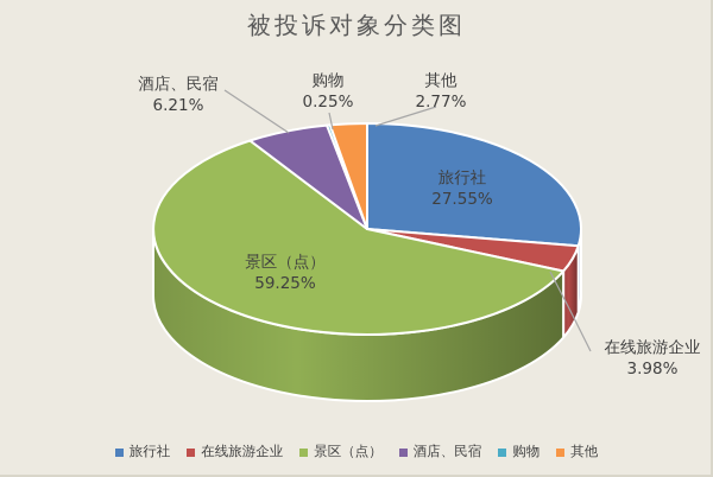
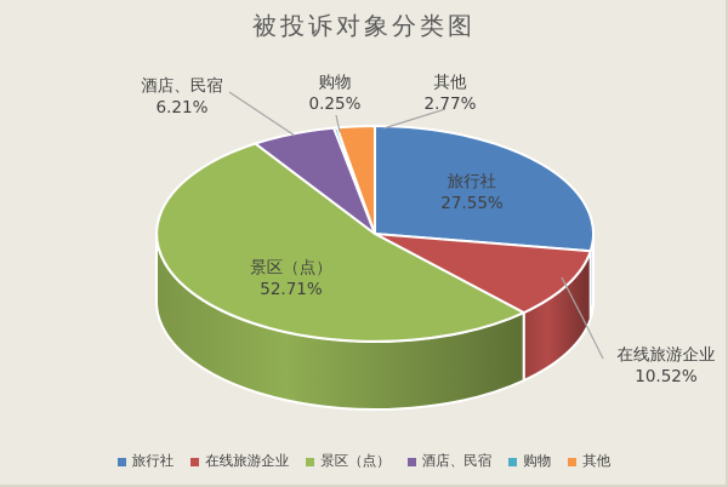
在线旅游企业: 3.98% -> 10.52%
景区（点）: 59.25% -> 52.71%
